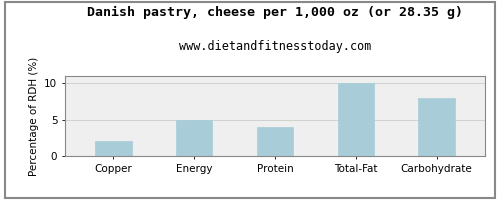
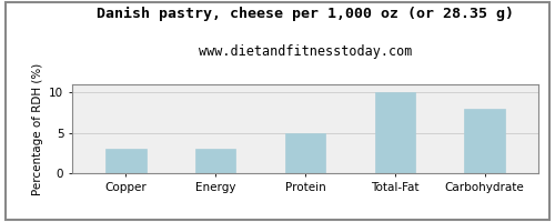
Copper: 2 -> 3
Energy: 5 -> 3
Protein: 4 -> 5
